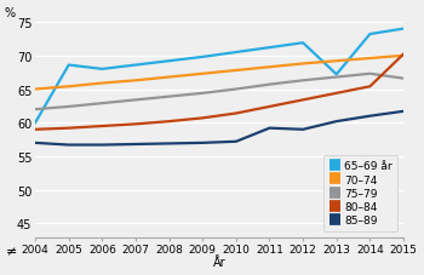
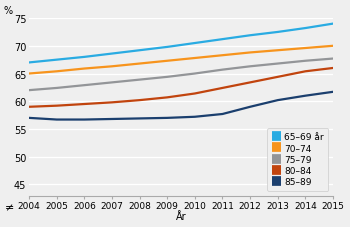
65–69 år/2004: 60.0 -> 67.0
65–69 år/2005: 68.6 -> 67.5
85–89/2011: 59.2 -> 57.7
65–69 år/2013: 67.2 -> 72.5
75–79/2015: 66.6 -> 67.7
80–84/2015: 70.2 -> 66.0
